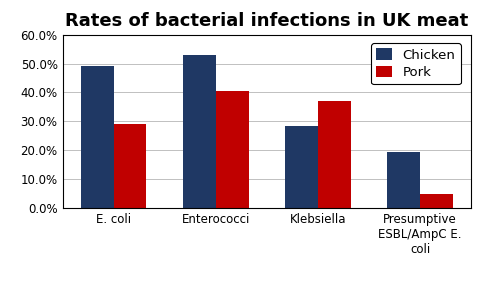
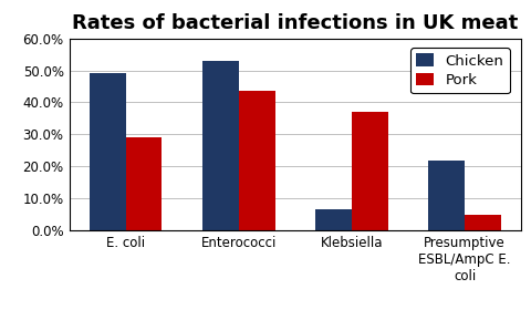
Pork/Enterococci: 40.5% -> 43.5%
Chicken/Klebsiella: 28.5% -> 6.5%
Chicken/Presumptive ESBL/AmpC E. coli: 19.5% -> 22.0%
